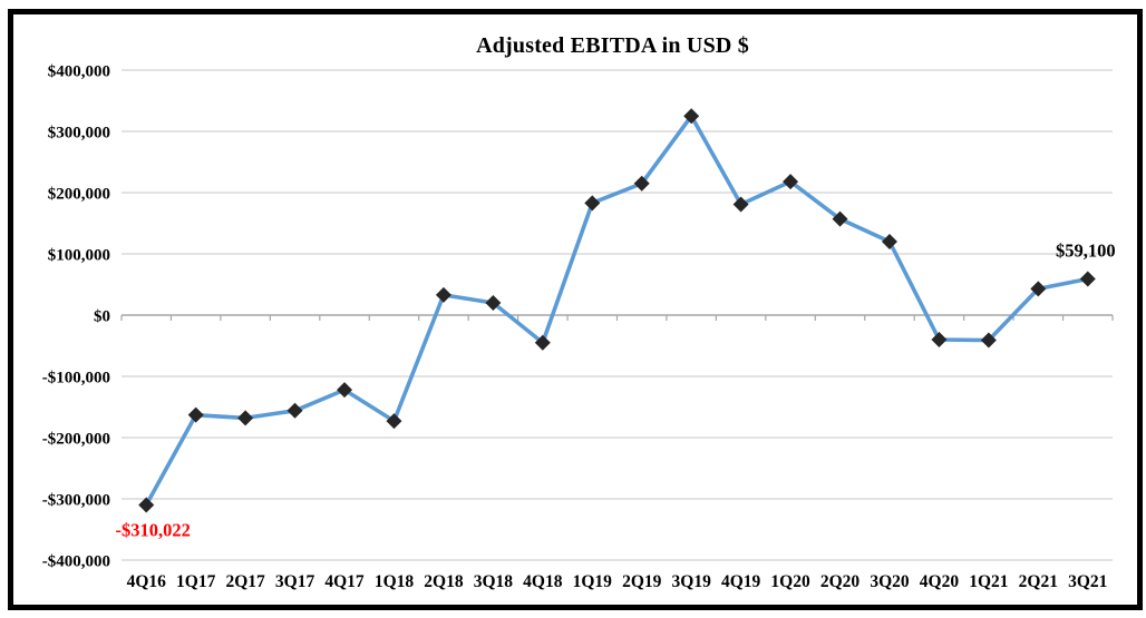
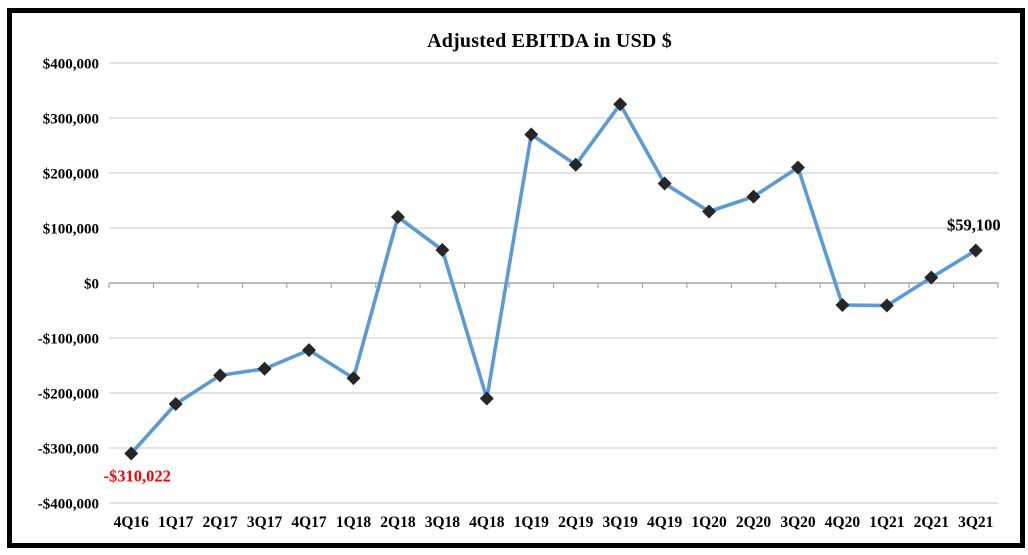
1Q17: -$160000 -> -$220000
2Q18: $30000 -> $120000
3Q18: $20000 -> $60000
4Q18: -$40000 -> -$210000
1Q19: $180000 -> $270000
1Q20: $220000 -> $130000
3Q20: $120000 -> $210000
2Q21: $40000 -> $10000
